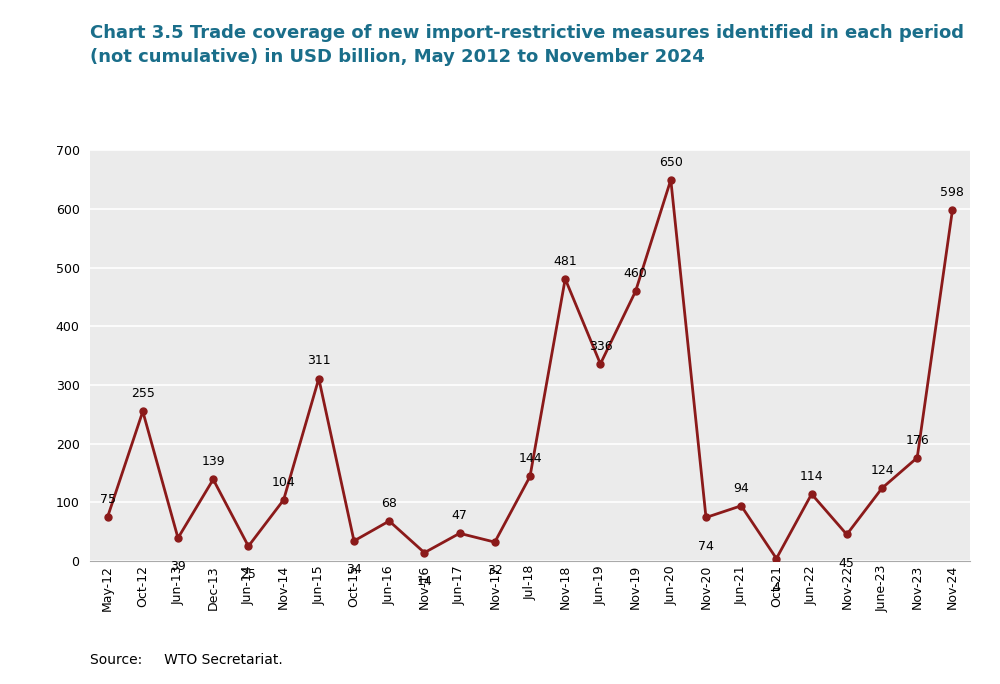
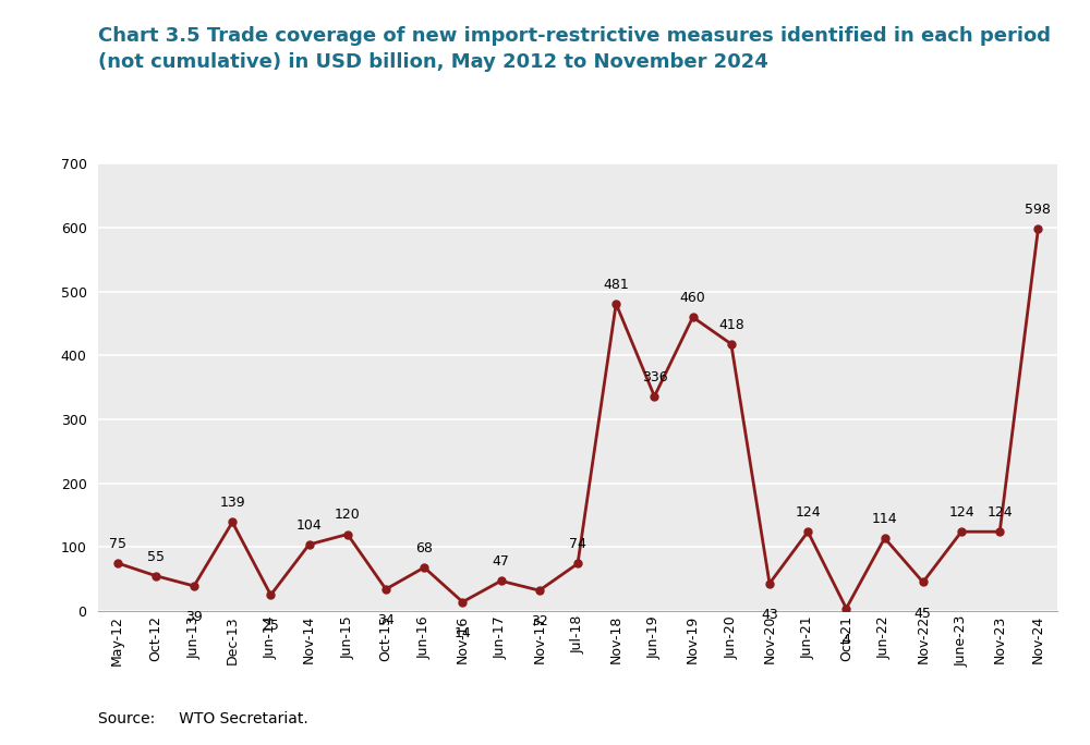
Oct-12: 255 -> 55
Jun-15: 311 -> 120
Jul-18: 144 -> 74
Jun-20: 650 -> 418
Nov-20: 74 -> 43
Jun-21: 94 -> 124
Nov-23: 176 -> 124
